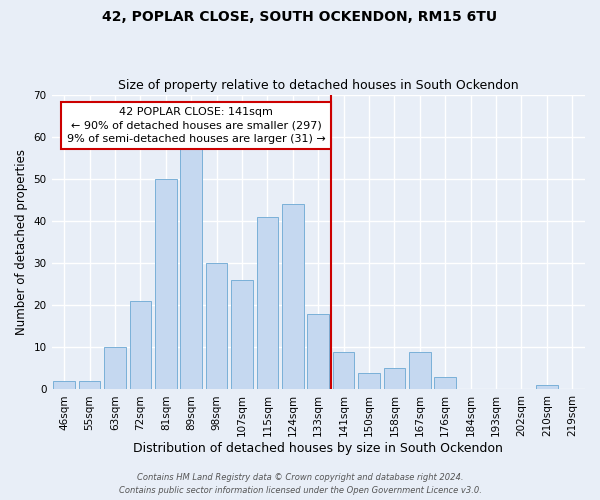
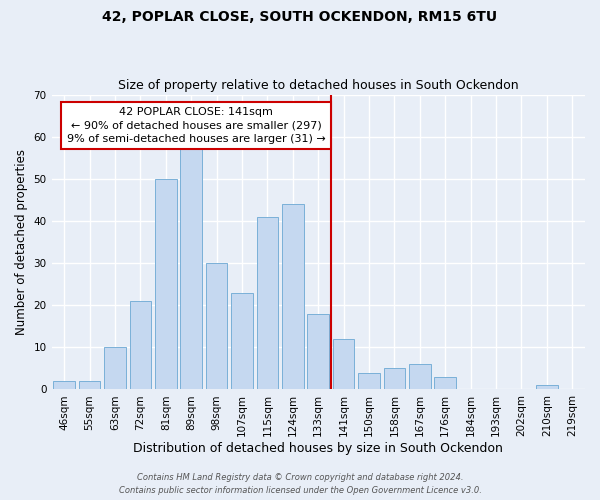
107sqm: 26 -> 23
141sqm: 9 -> 12
167sqm: 9 -> 6
